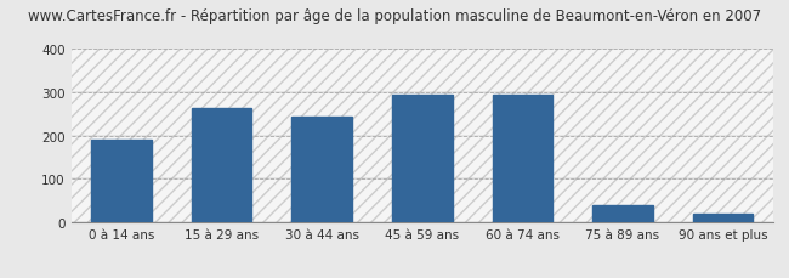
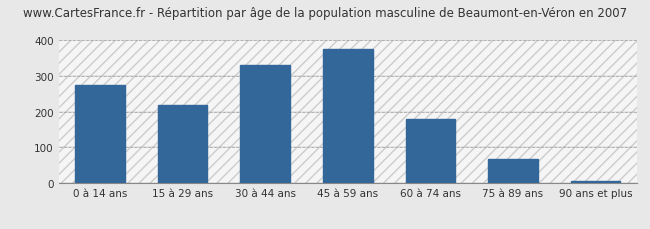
0 à 14 ans: 190 -> 275
15 à 29 ans: 265 -> 218
30 à 44 ans: 245 -> 330
45 à 59 ans: 295 -> 375
60 à 74 ans: 295 -> 180
75 à 89 ans: 40 -> 67
90 ans et plus: 20 -> 5
